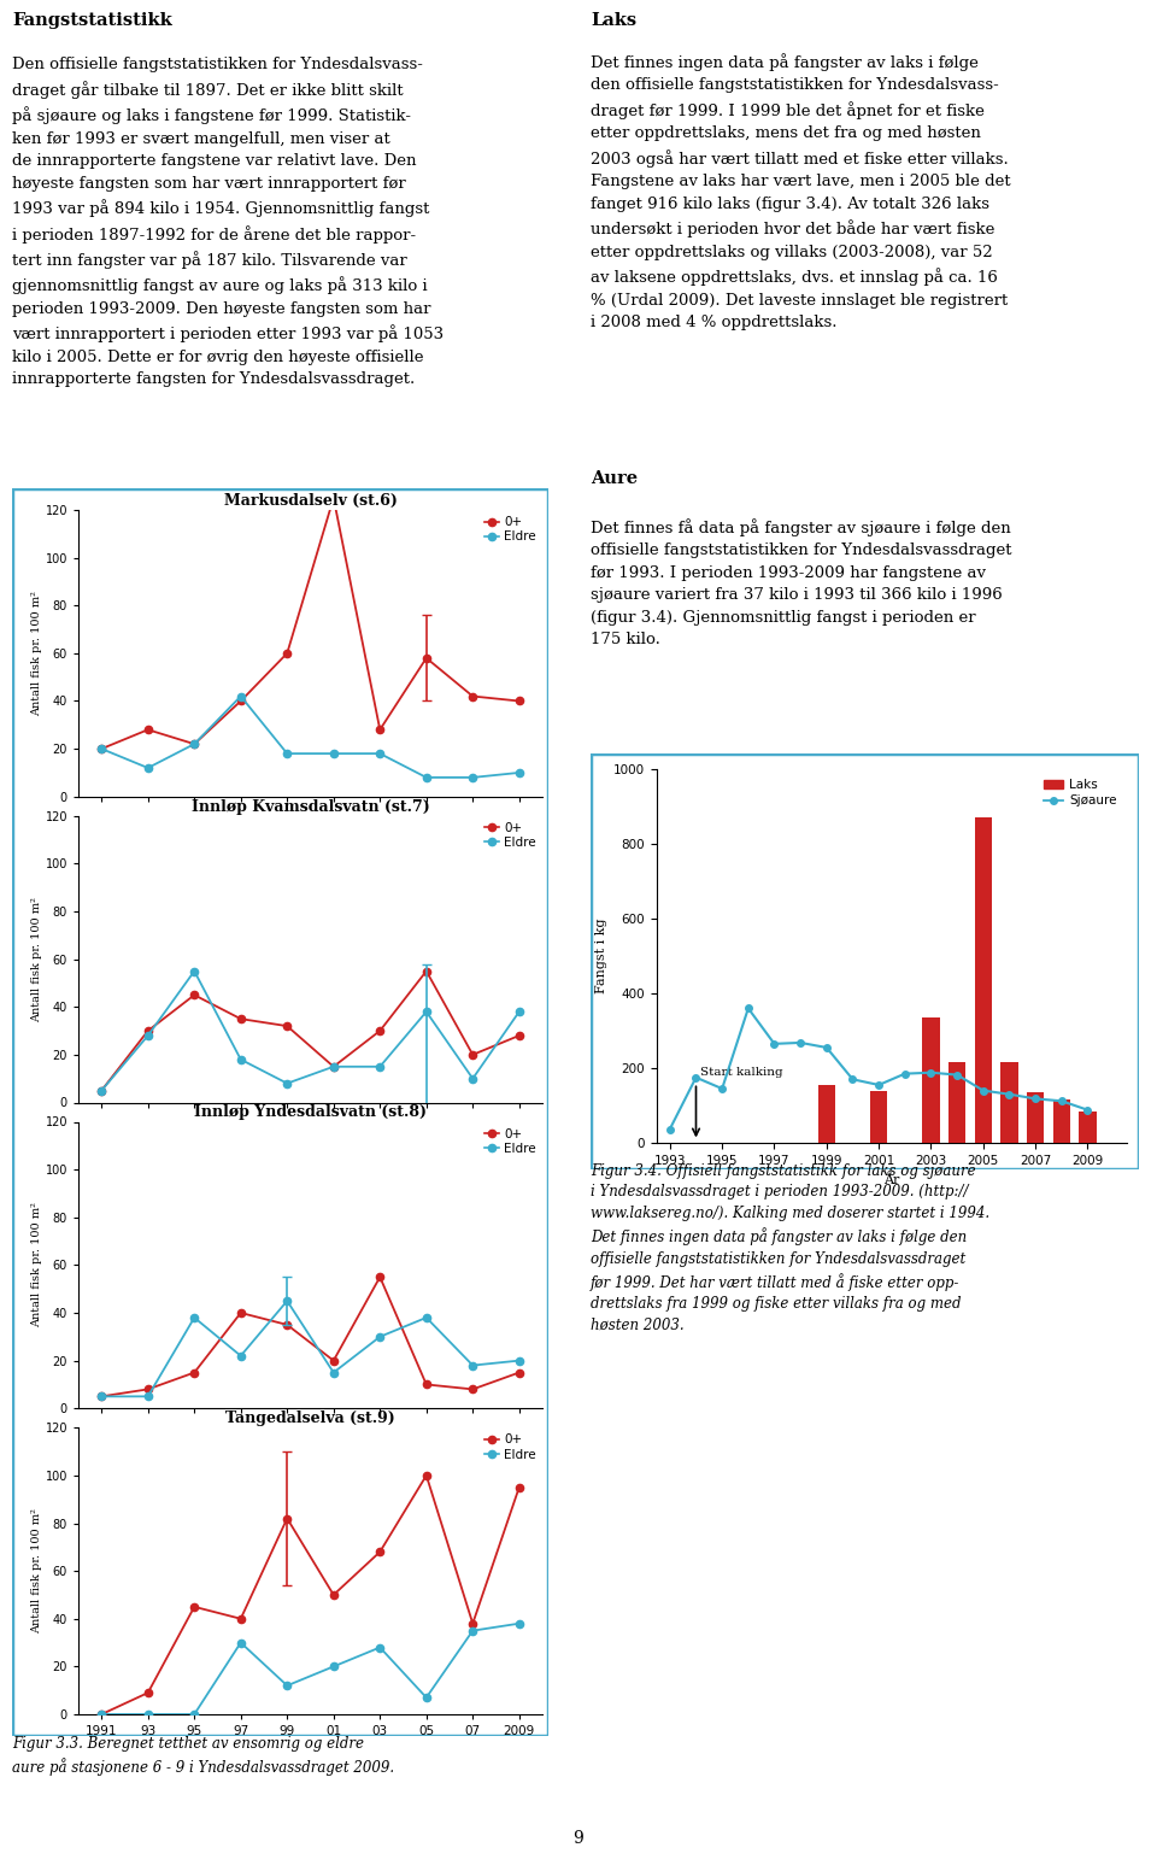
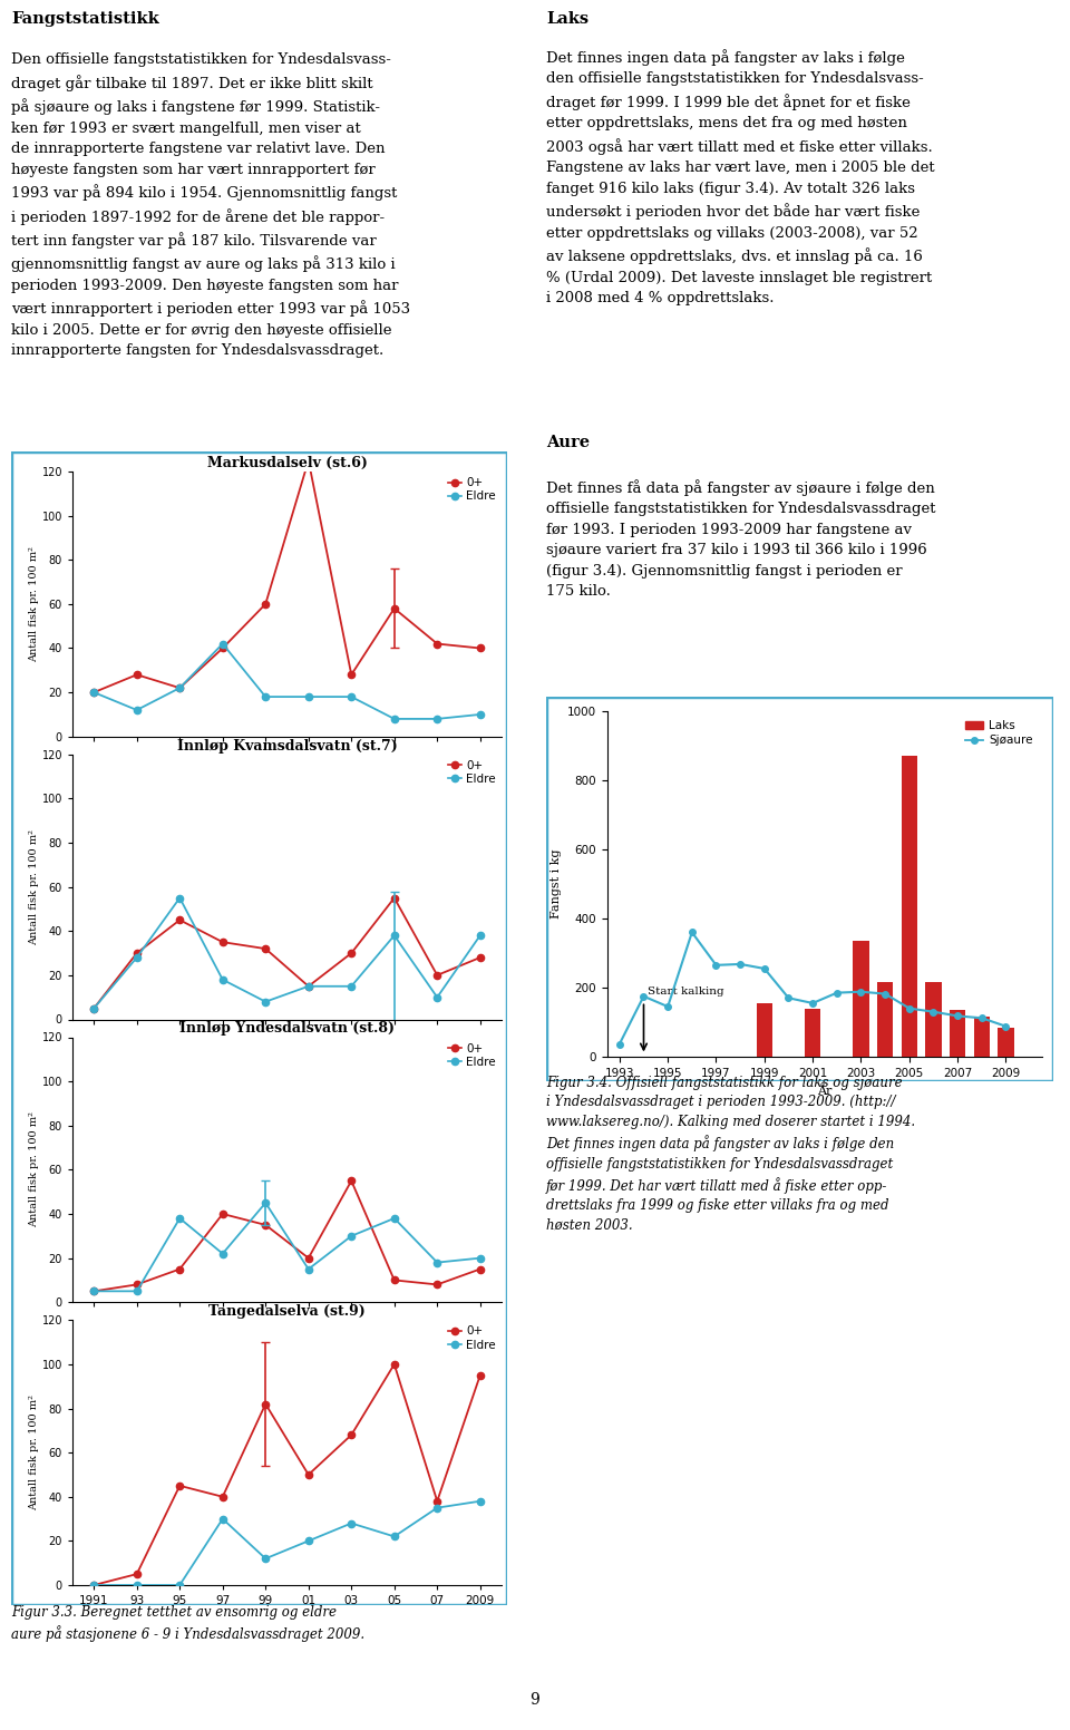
Tangedalselva (st.9)/0+/93: 9 -> 5
Tangedalselva (st.9)/Eldre/05: 7 -> 22
